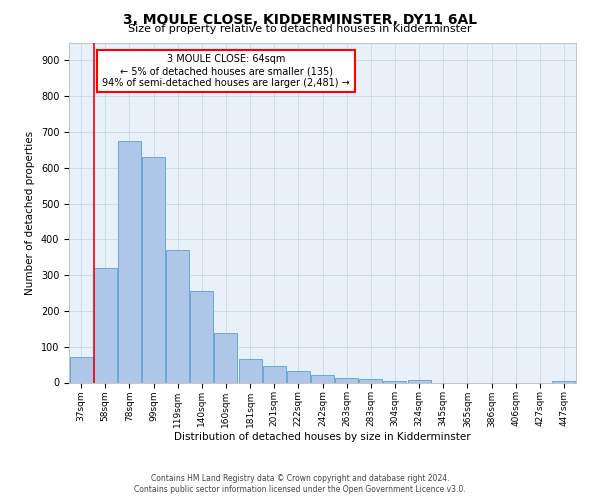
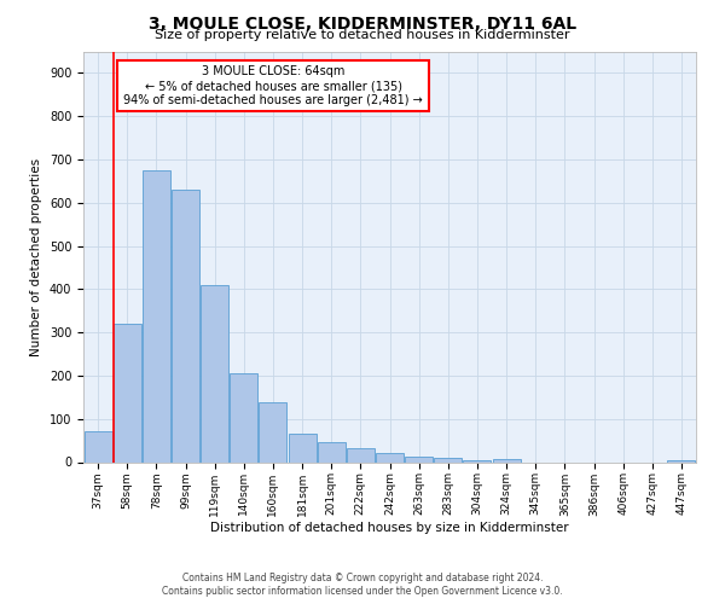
119sqm: 370 -> 410
140sqm: 255 -> 205
